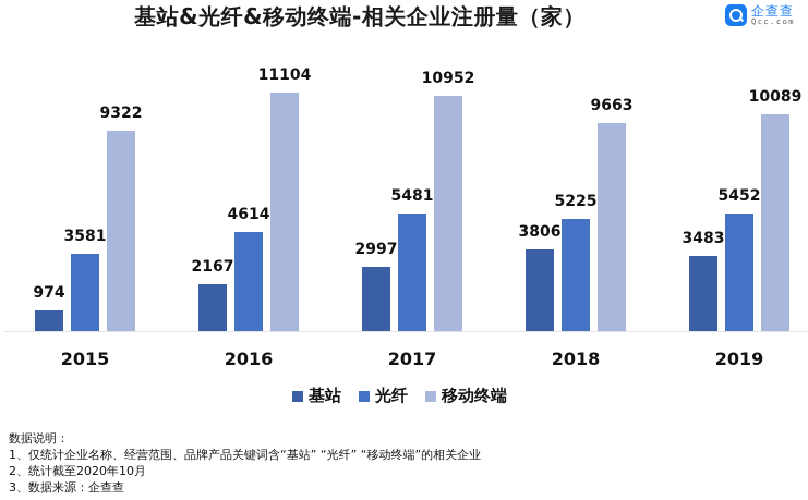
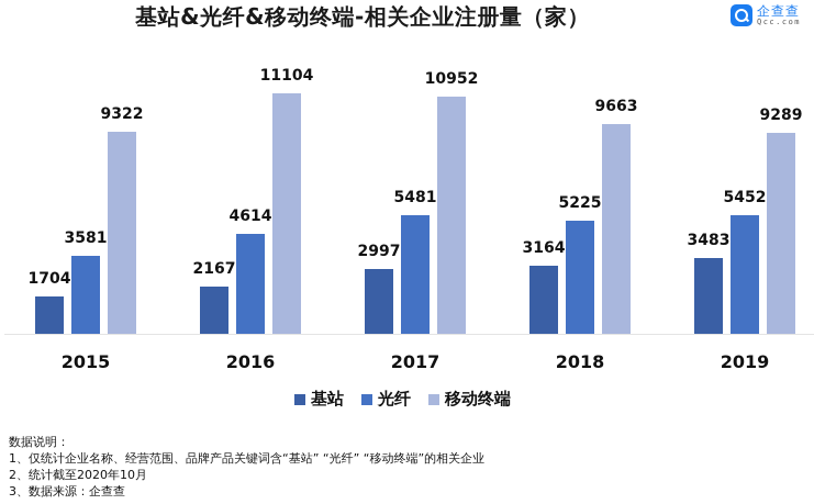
基站/2015: 974 -> 1704
基站/2018: 3806 -> 3164
移动终端/2019: 10089 -> 9289
